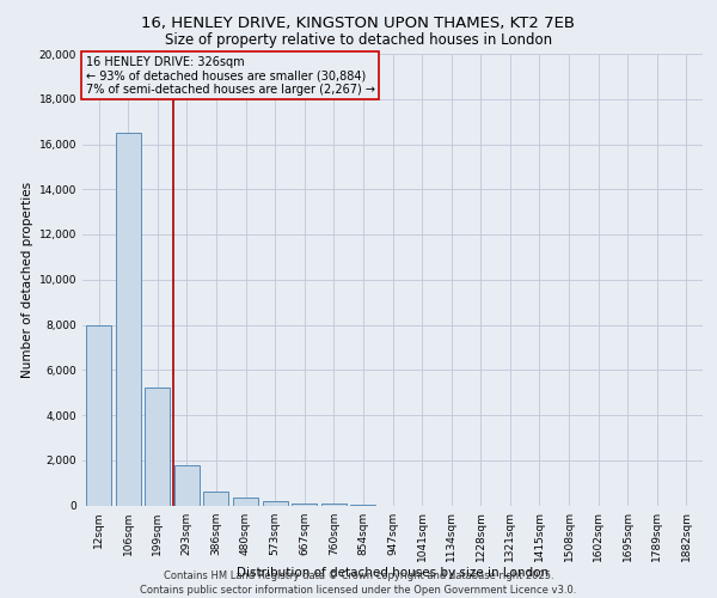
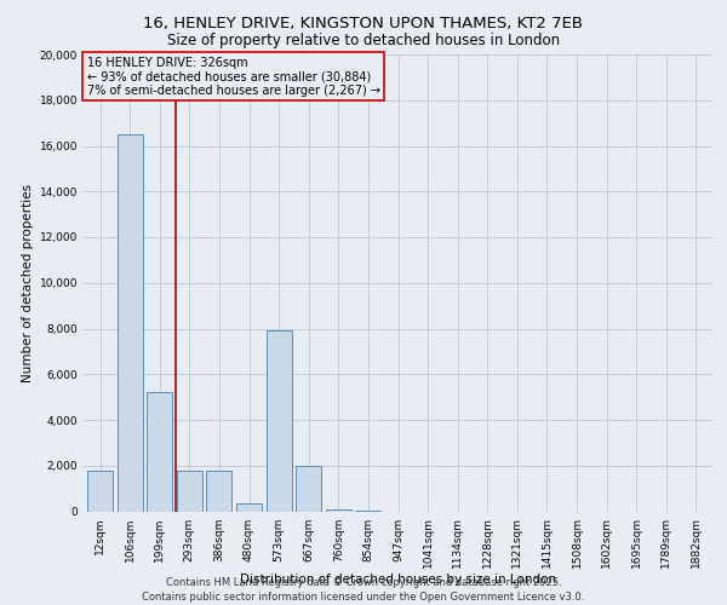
12sqm: 8,000 -> 1,800
386sqm: 600 -> 1,800
573sqm: 200 -> 7,900
667sqm: 100 -> 2,000
